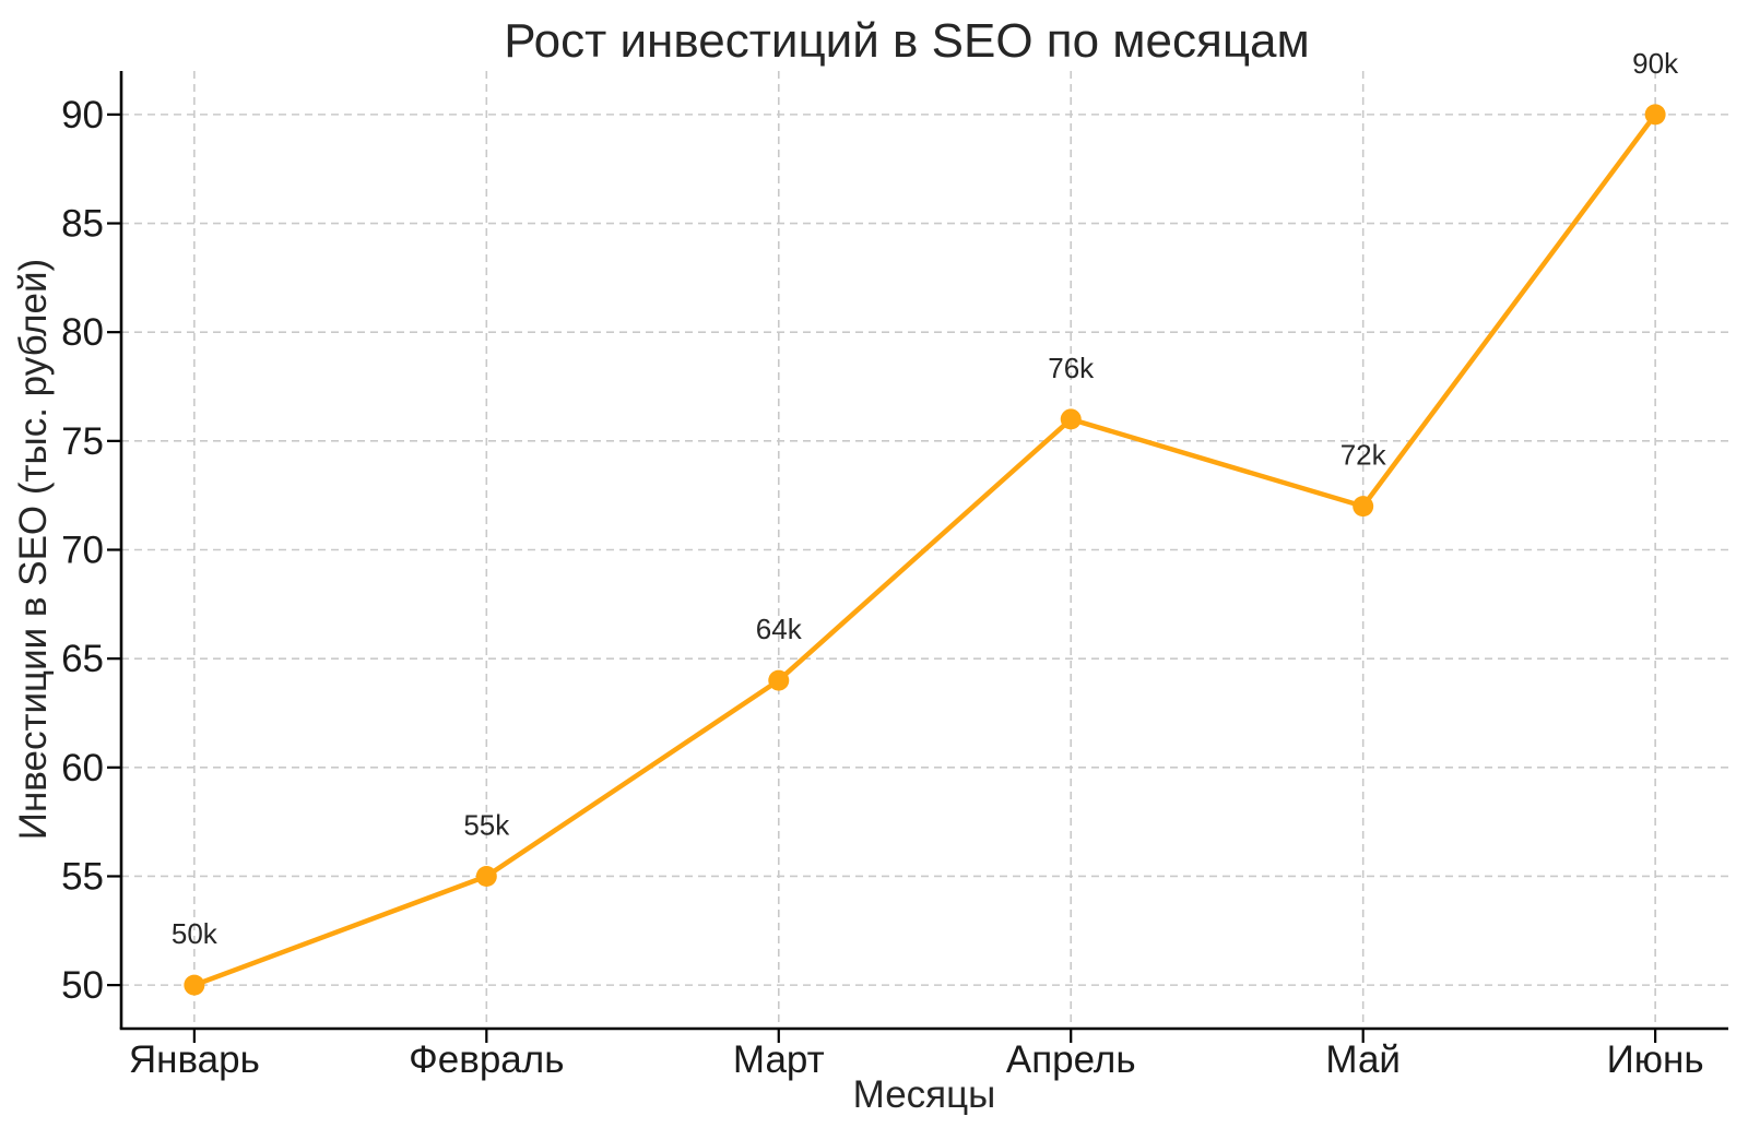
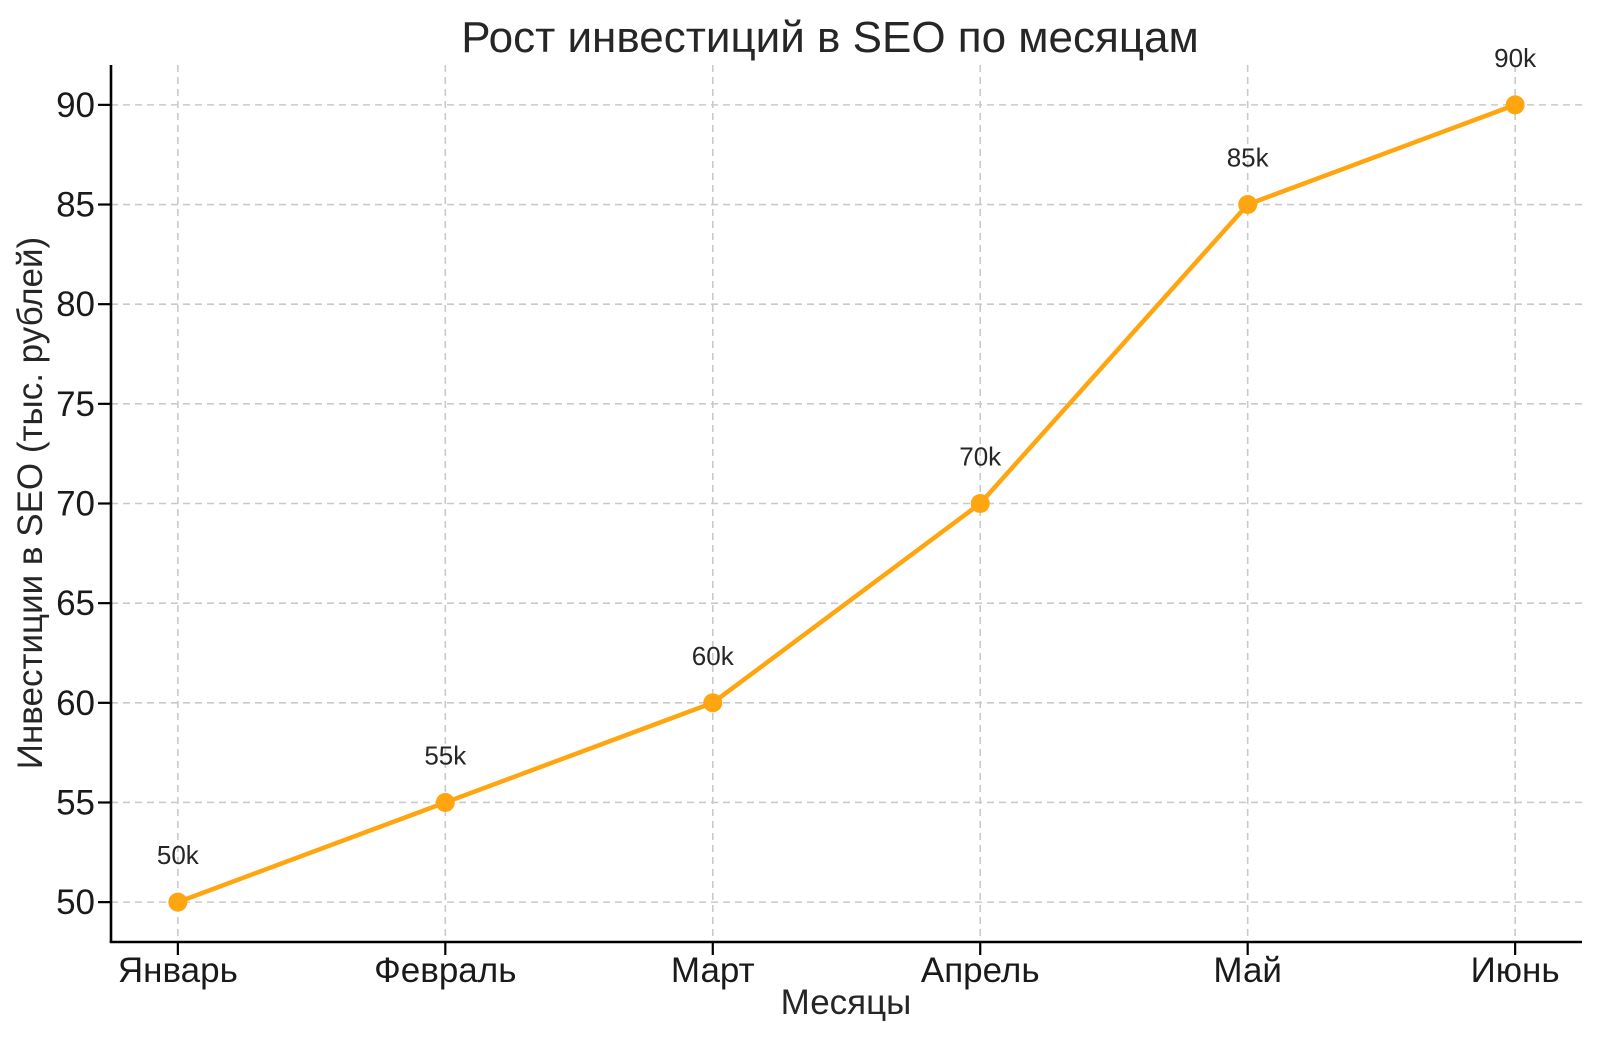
Март: 64k -> 60k
Апрель: 76k -> 70k
Май: 72k -> 85k
